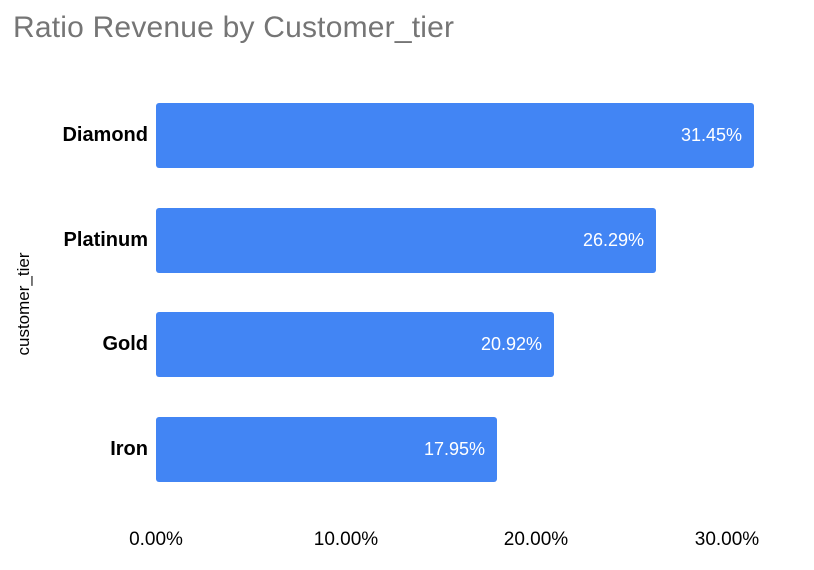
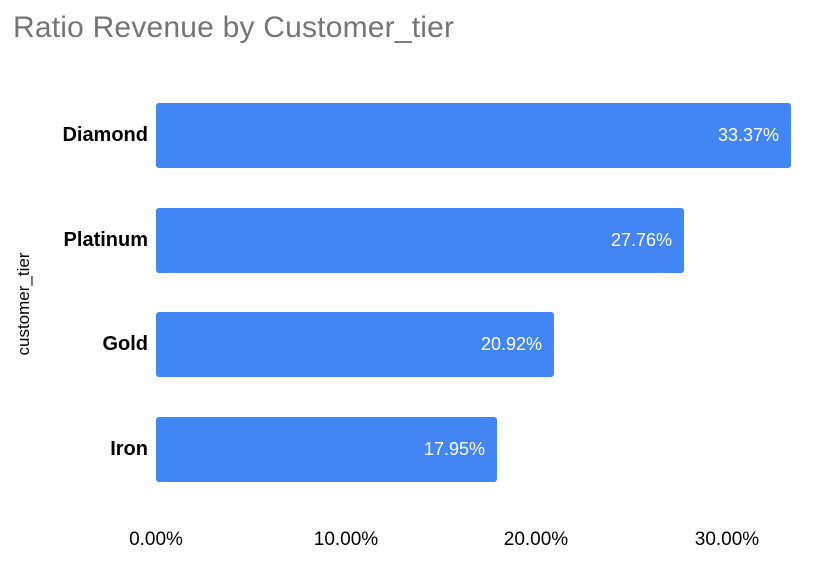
Diamond: 31.45% -> 33.37%
Platinum: 26.29% -> 27.76%
